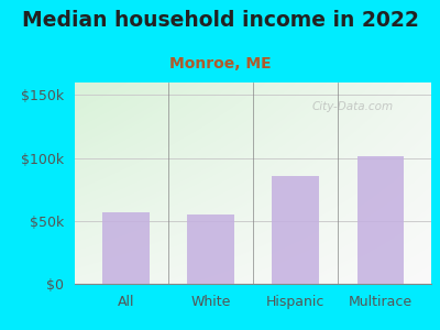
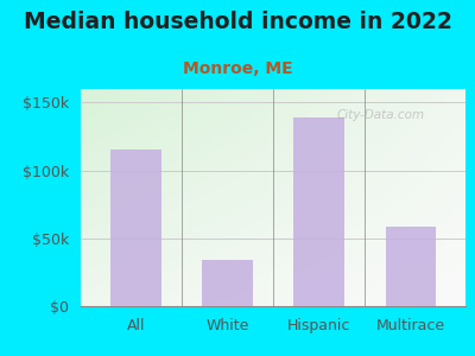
All: $57k -> $115k
White: $55k -> $34k
Hispanic: $86k -> $139k
Multirace: $101k -> $59k
